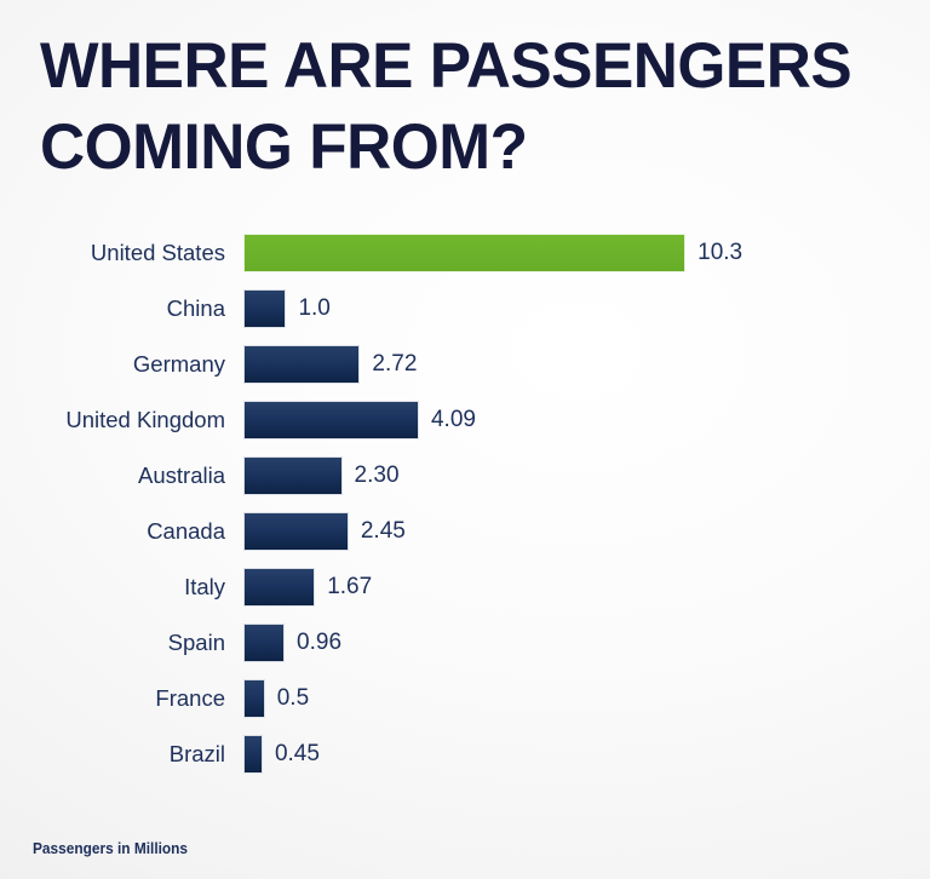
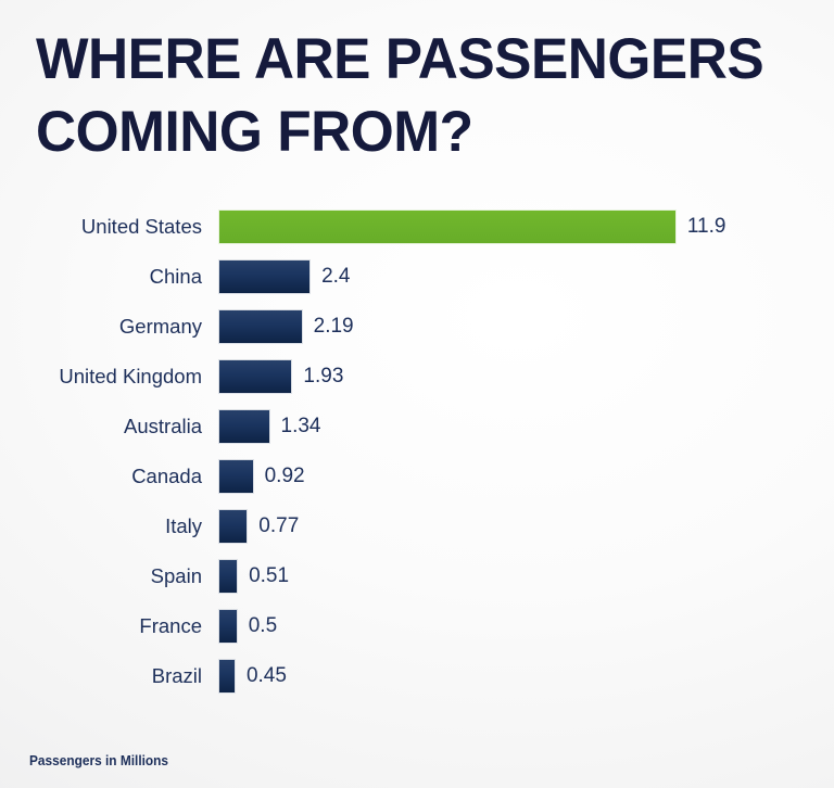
United States: 10.3 -> 11.9
China: 1.0 -> 2.4
Germany: 2.72 -> 2.19
United Kingdom: 4.09 -> 1.93
Australia: 2.30 -> 1.34
Canada: 2.45 -> 0.92
Italy: 1.67 -> 0.77
Spain: 0.96 -> 0.51
